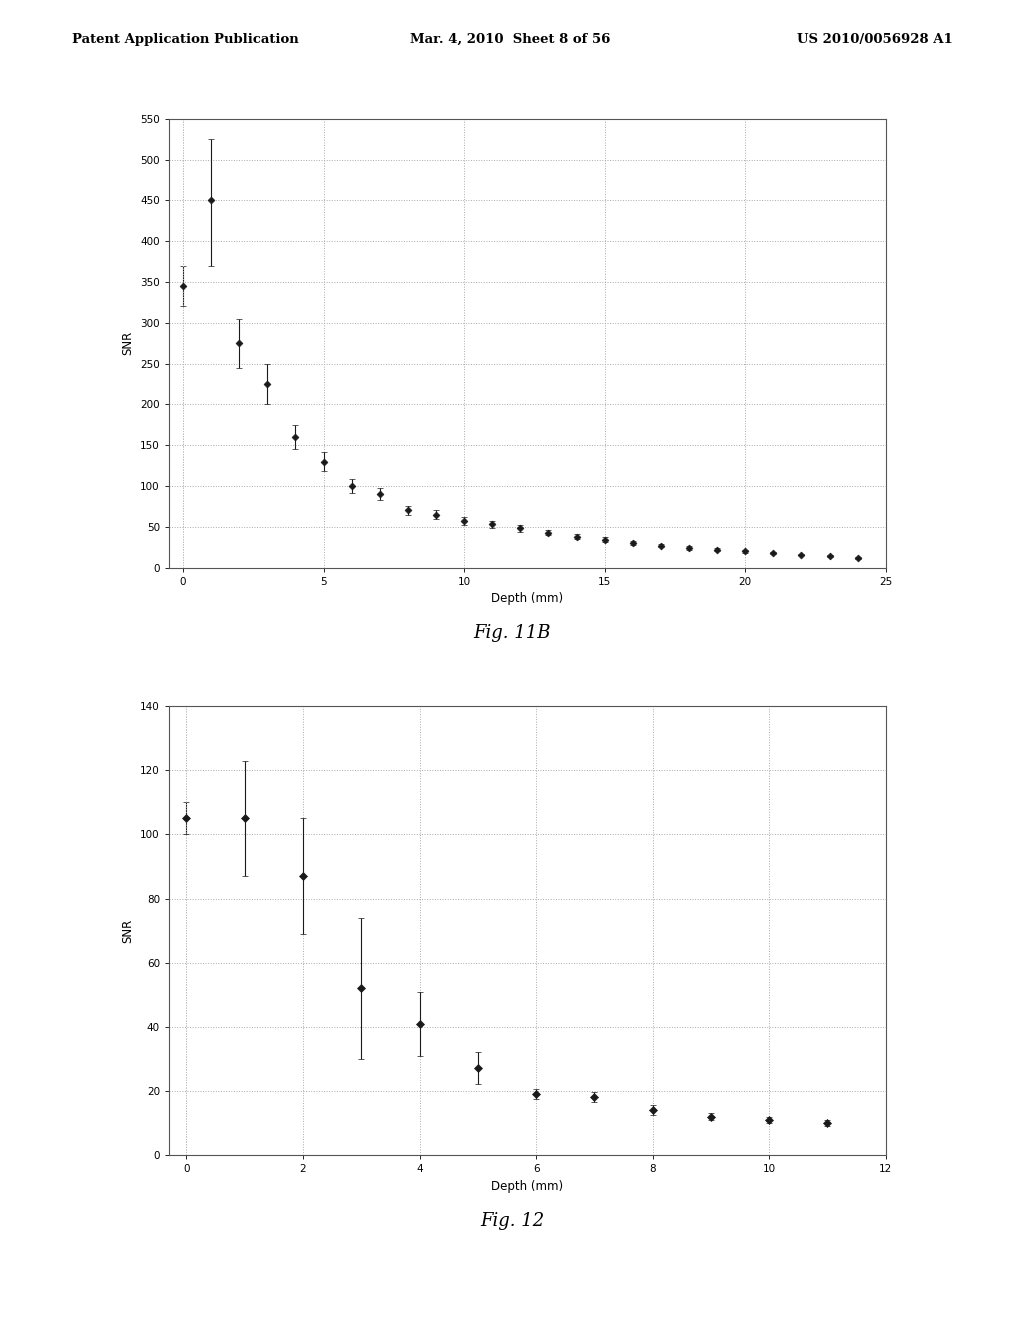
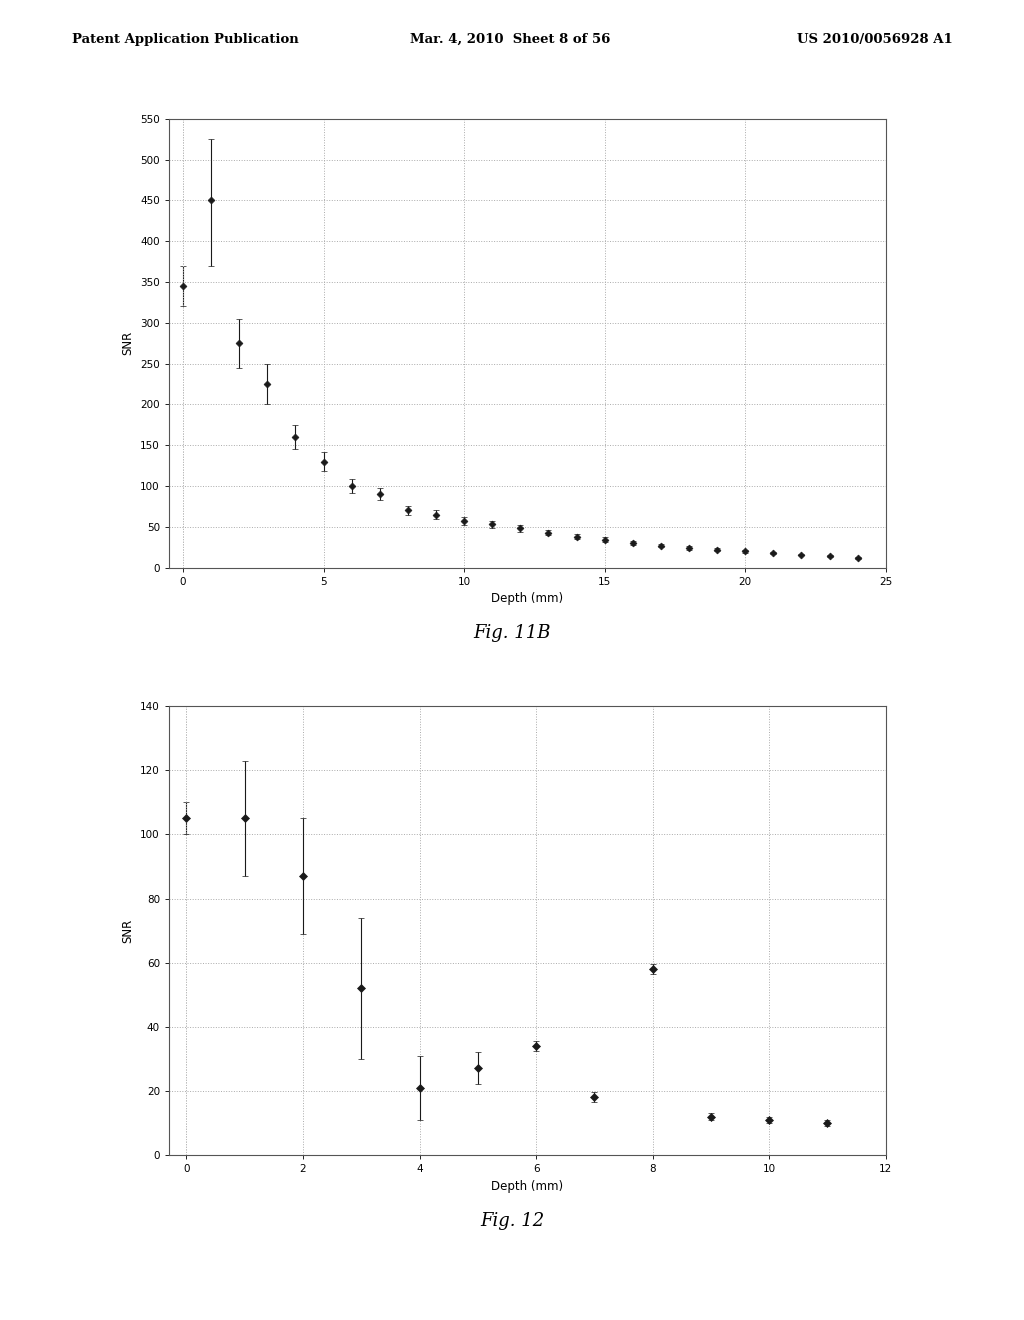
4: 41 -> 21
6: 19 -> 34
8: 14 -> 58
